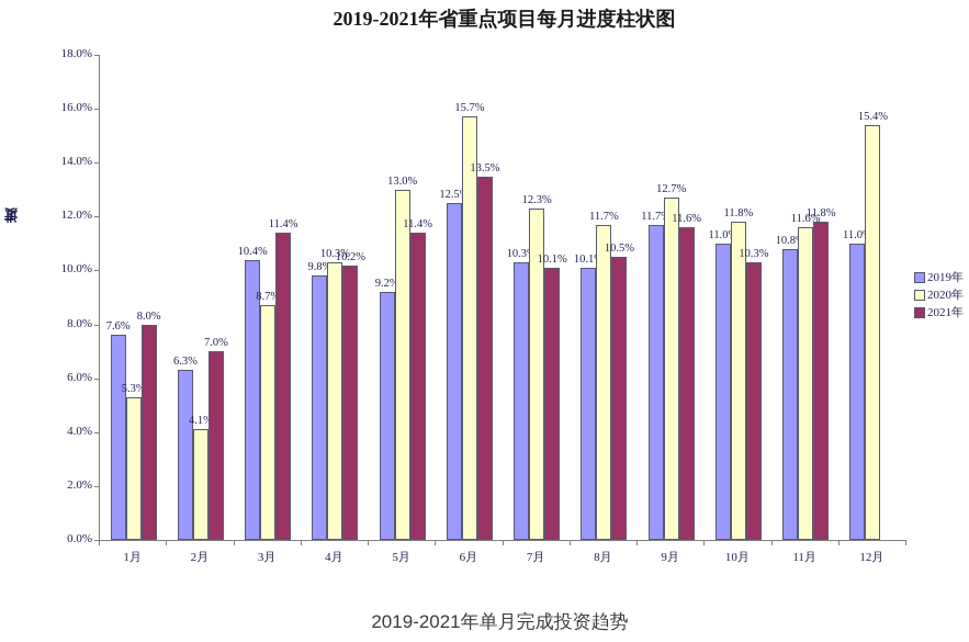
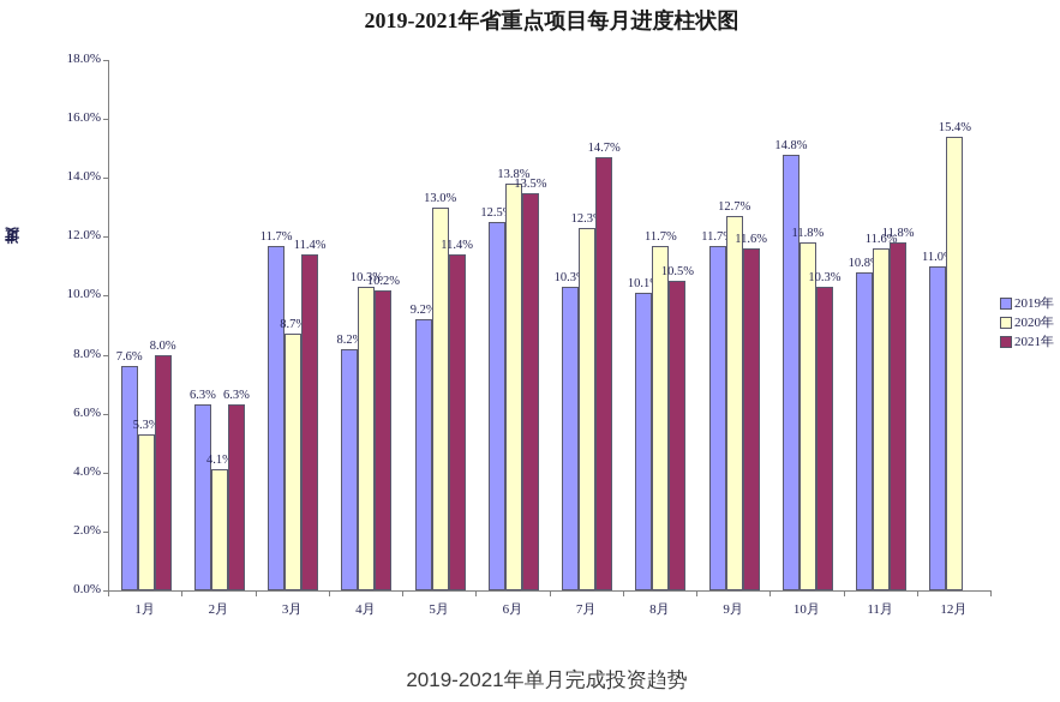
2021年/2月: 7.0% -> 6.3%
2019年/3月: 10.4% -> 11.7%
2019年/4月: 9.8% -> 8.2%
2020年/6月: 15.7% -> 13.8%
2021年/7月: 10.1% -> 14.7%
2019年/10月: 11.0% -> 14.8%
